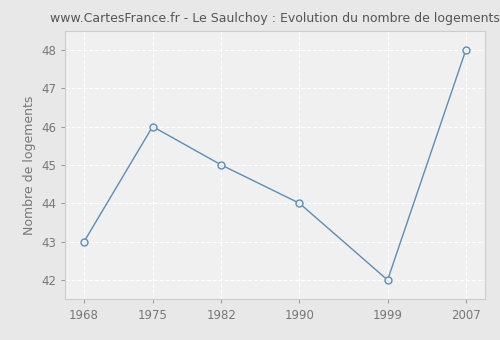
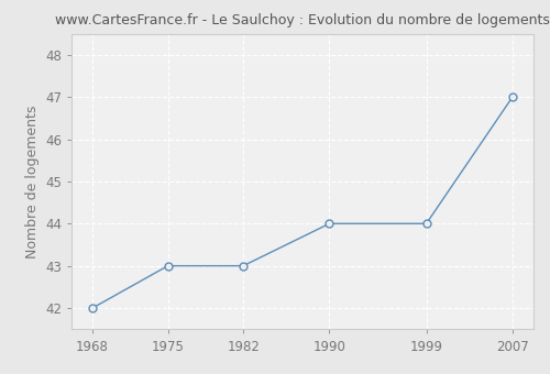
1968: 43 -> 42
1975: 46 -> 43
1982: 45 -> 43
1999: 42 -> 44
2007: 48 -> 47
